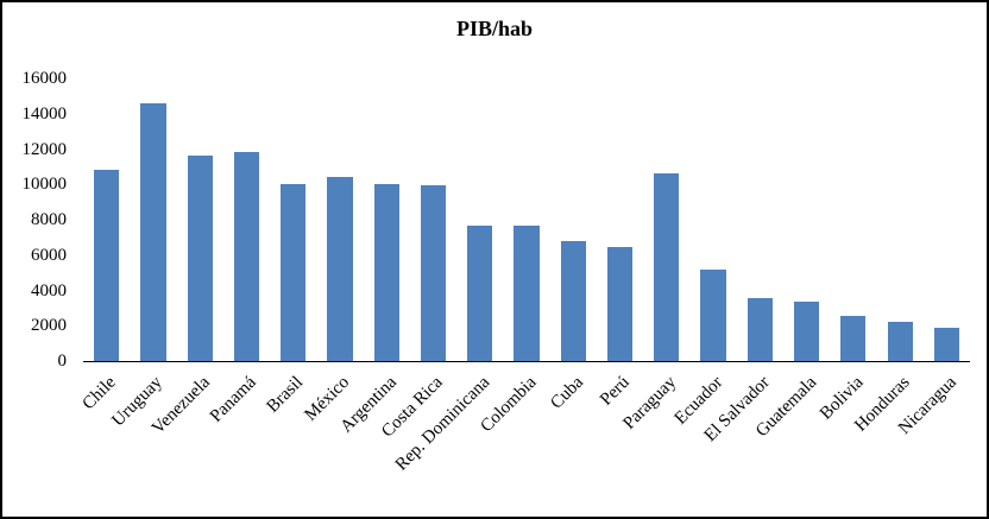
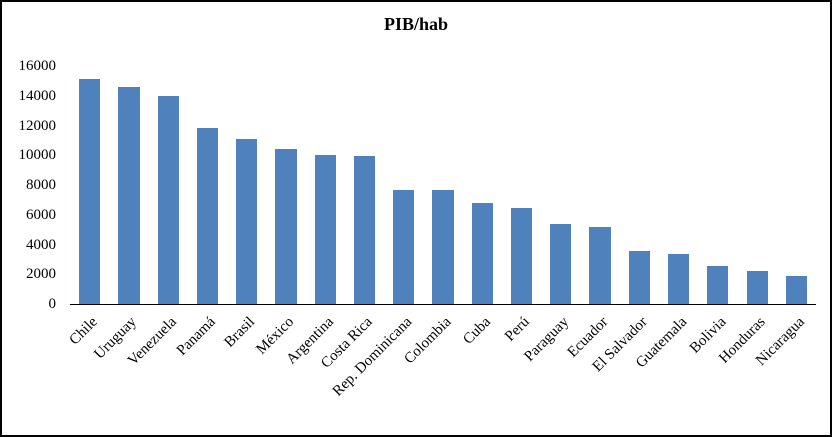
Chile: 10800 -> 15100
Venezuela: 11600 -> 14000
Brasil: 10000 -> 11100
Paraguay: 10600 -> 5400
